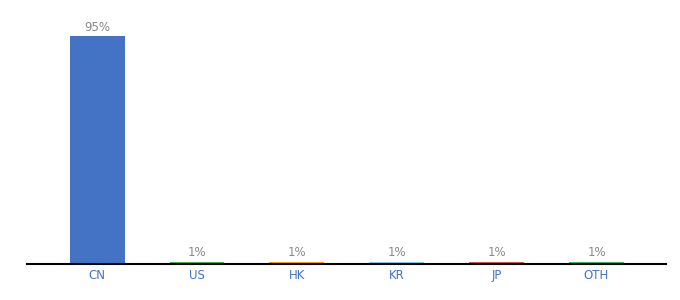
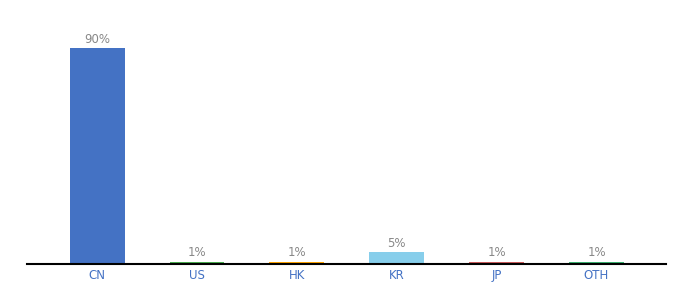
CN: 95% -> 90%
KR: 1% -> 5%
